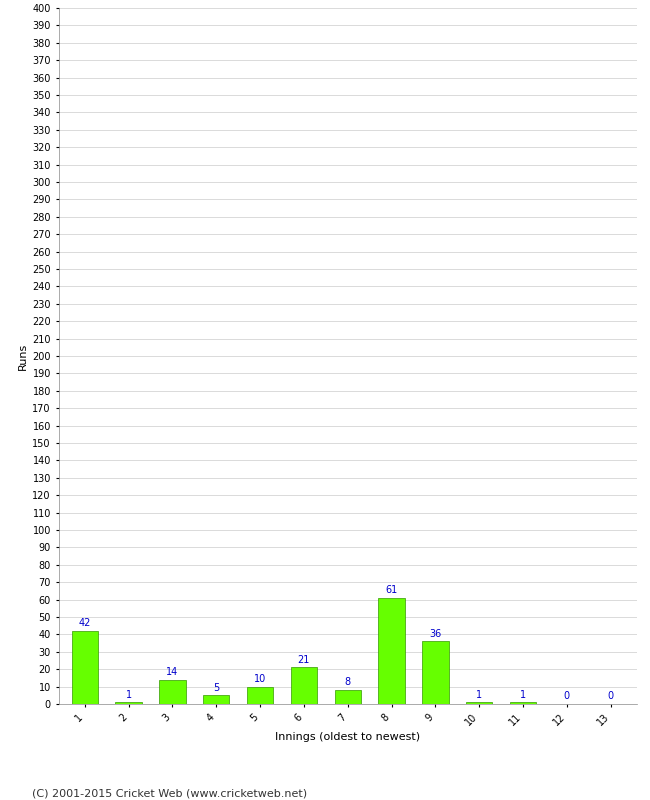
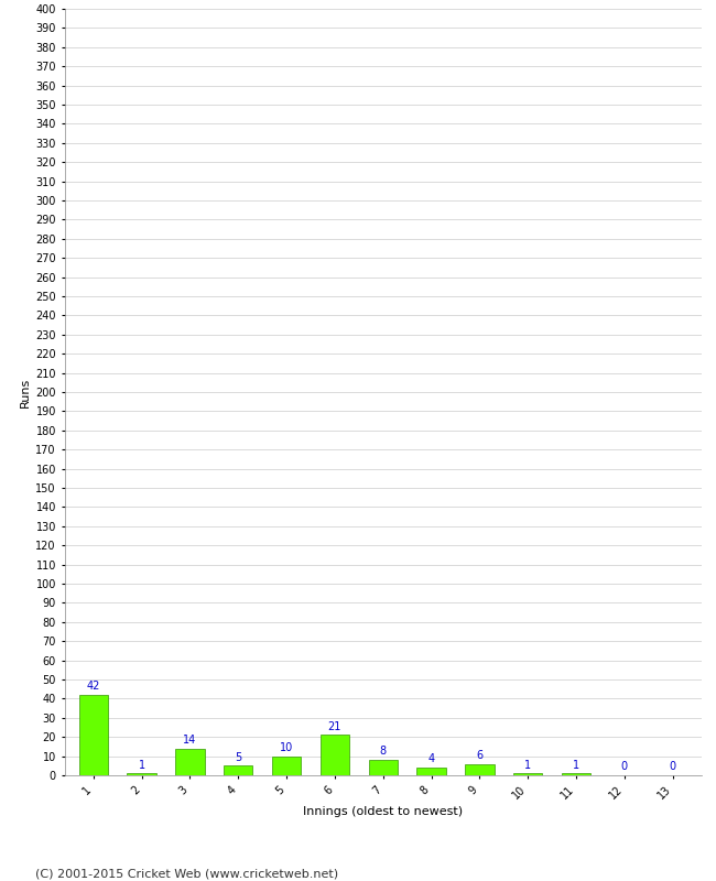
8: 61 -> 4
9: 36 -> 6
